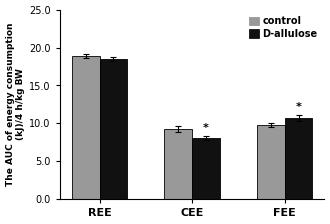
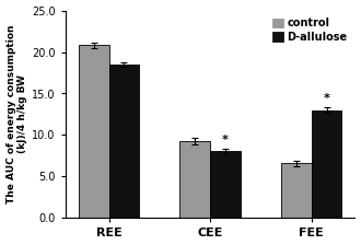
control/REE: 18.9 -> 20.8
control/FEE: 9.8 -> 6.6
D-allulose/FEE: 10.7 -> 13.0
